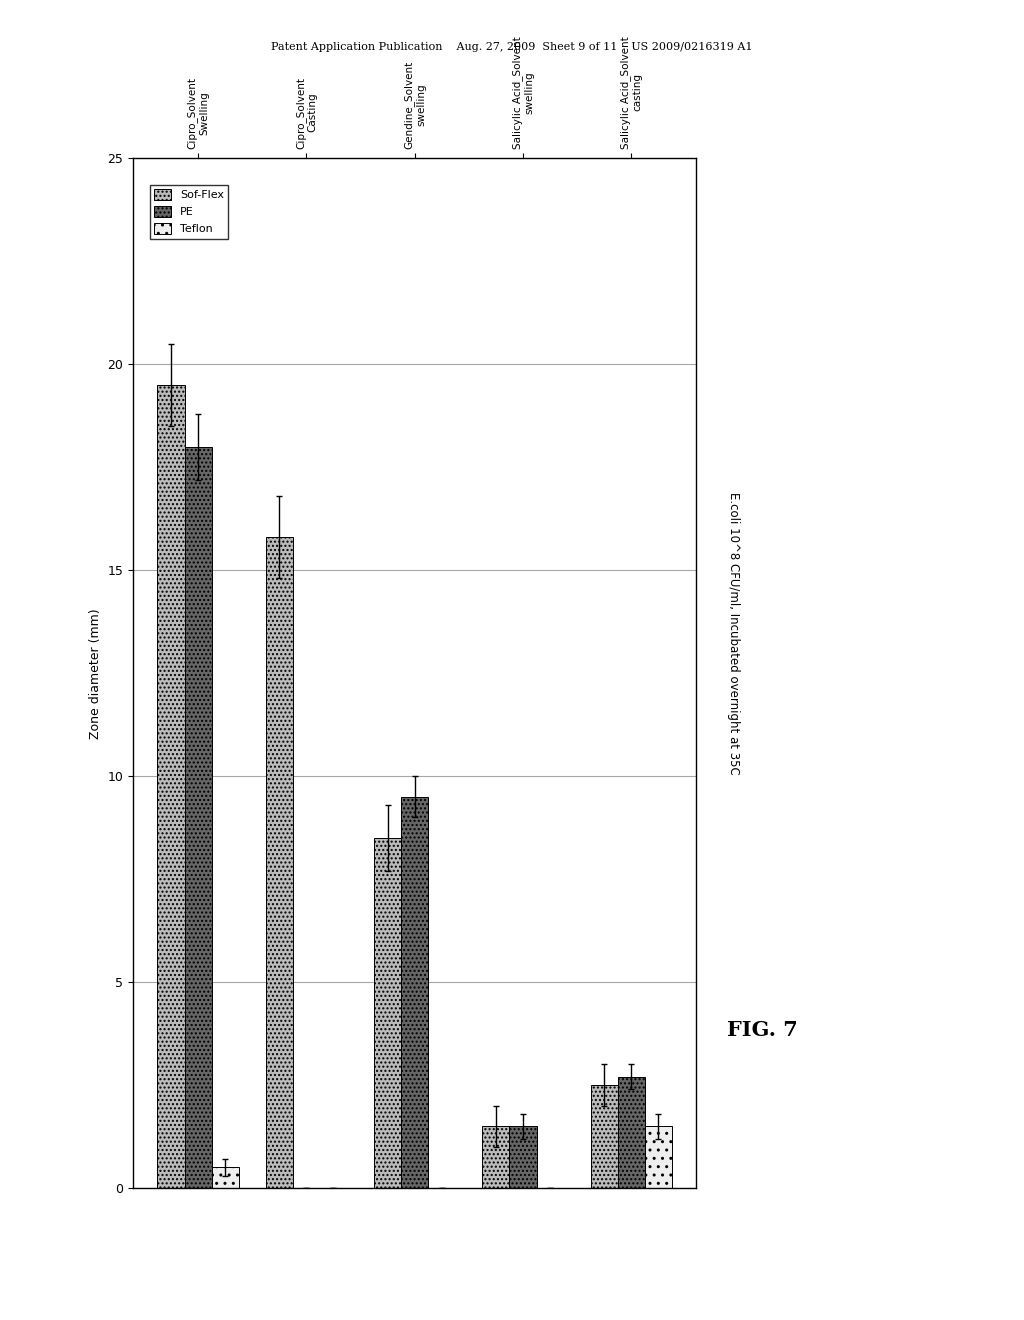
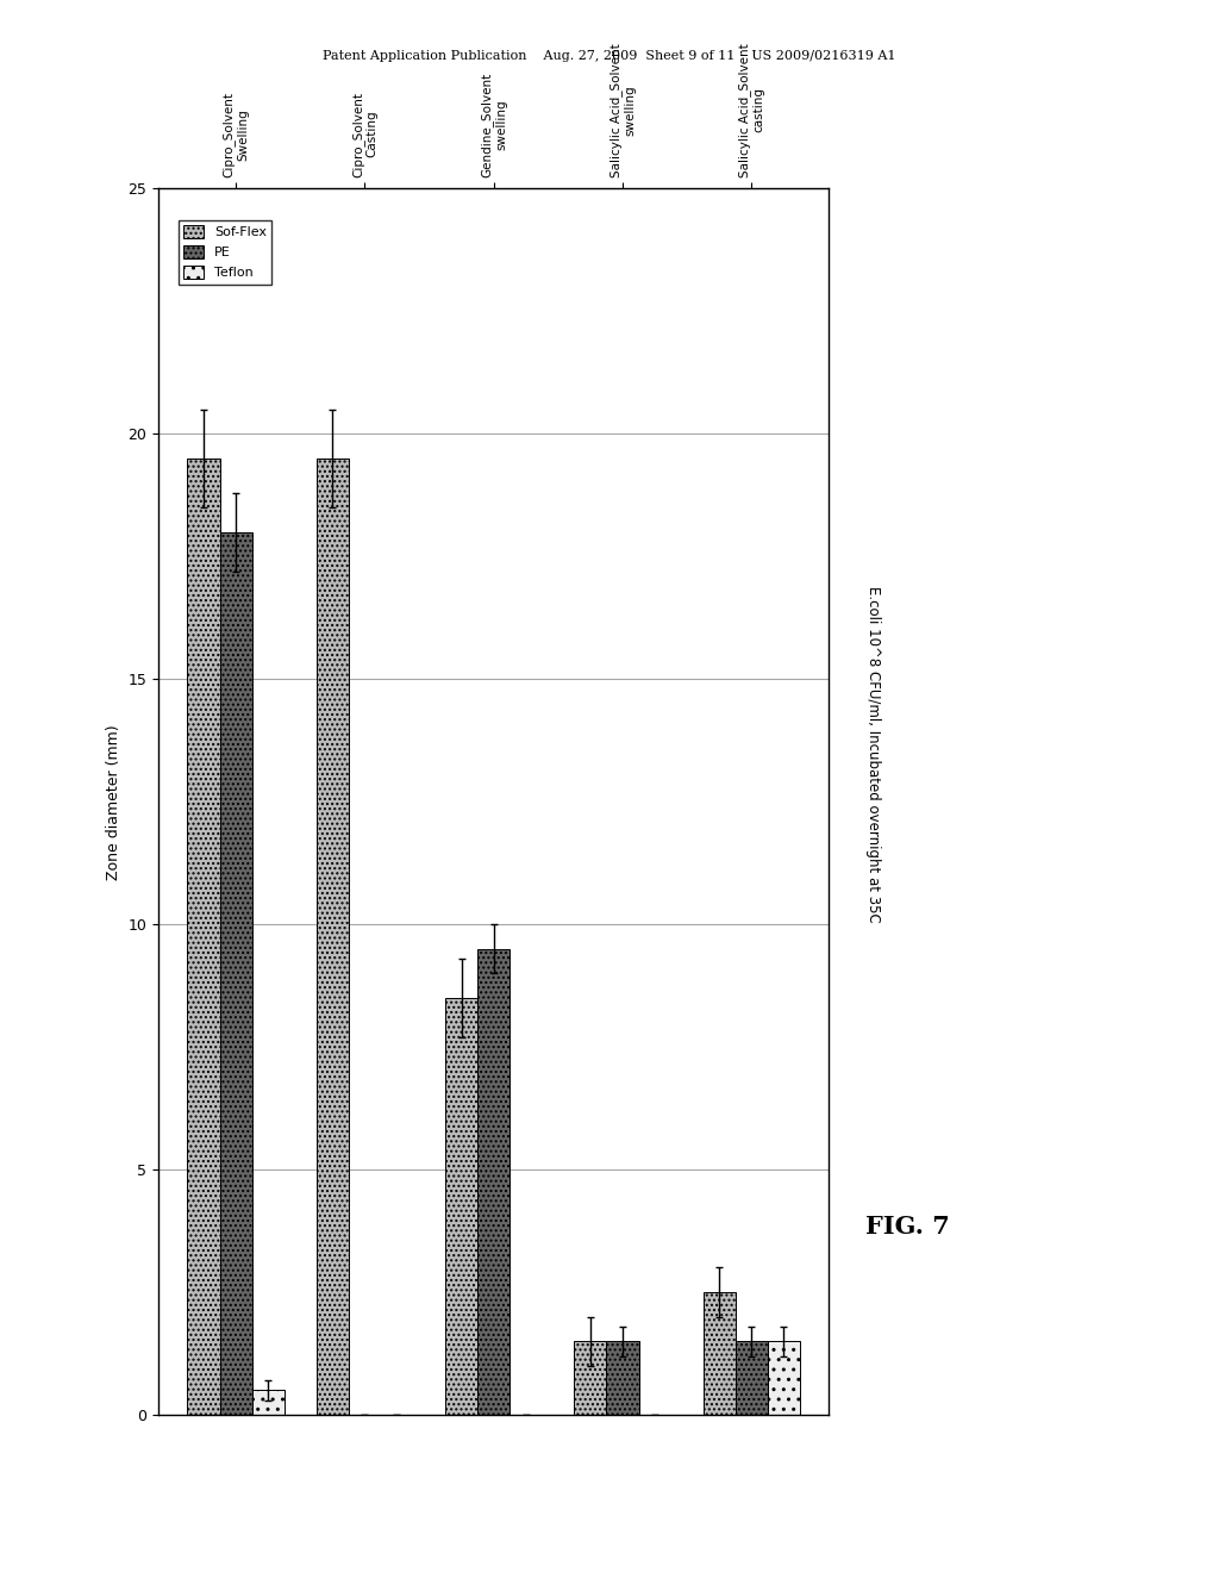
Sof-Flex/Cipro_Solvent Casting: 15.8 -> 19.5
PE/Salicylic Acid_Solvent casting: 2.7 -> 1.5
